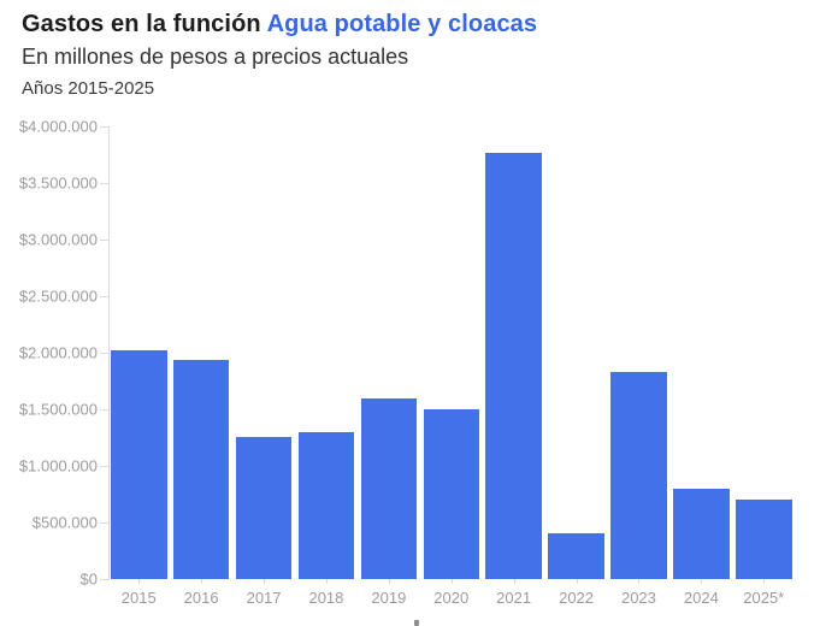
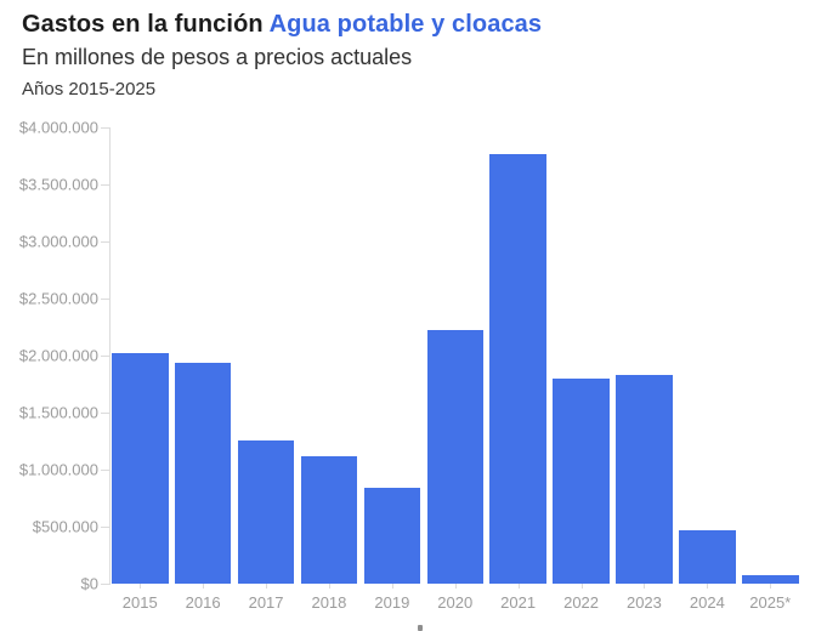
2018: $1300000 -> $1100000
2019: $1600000 -> $800000
2020: $1500000 -> $2200000
2022: $400000 -> $1800000
2024: $800000 -> $500000
2025*: $700000 -> $100000
